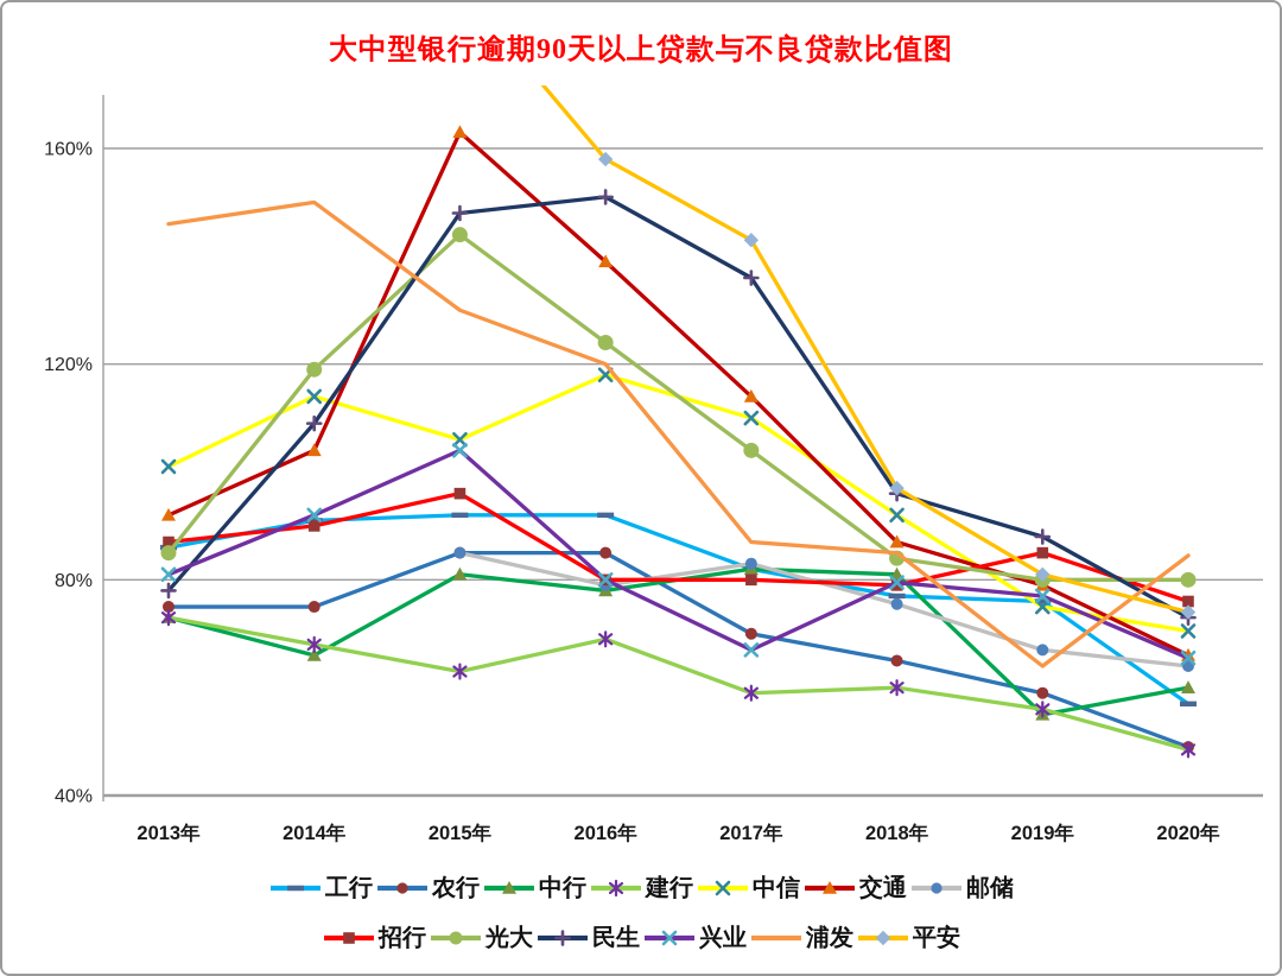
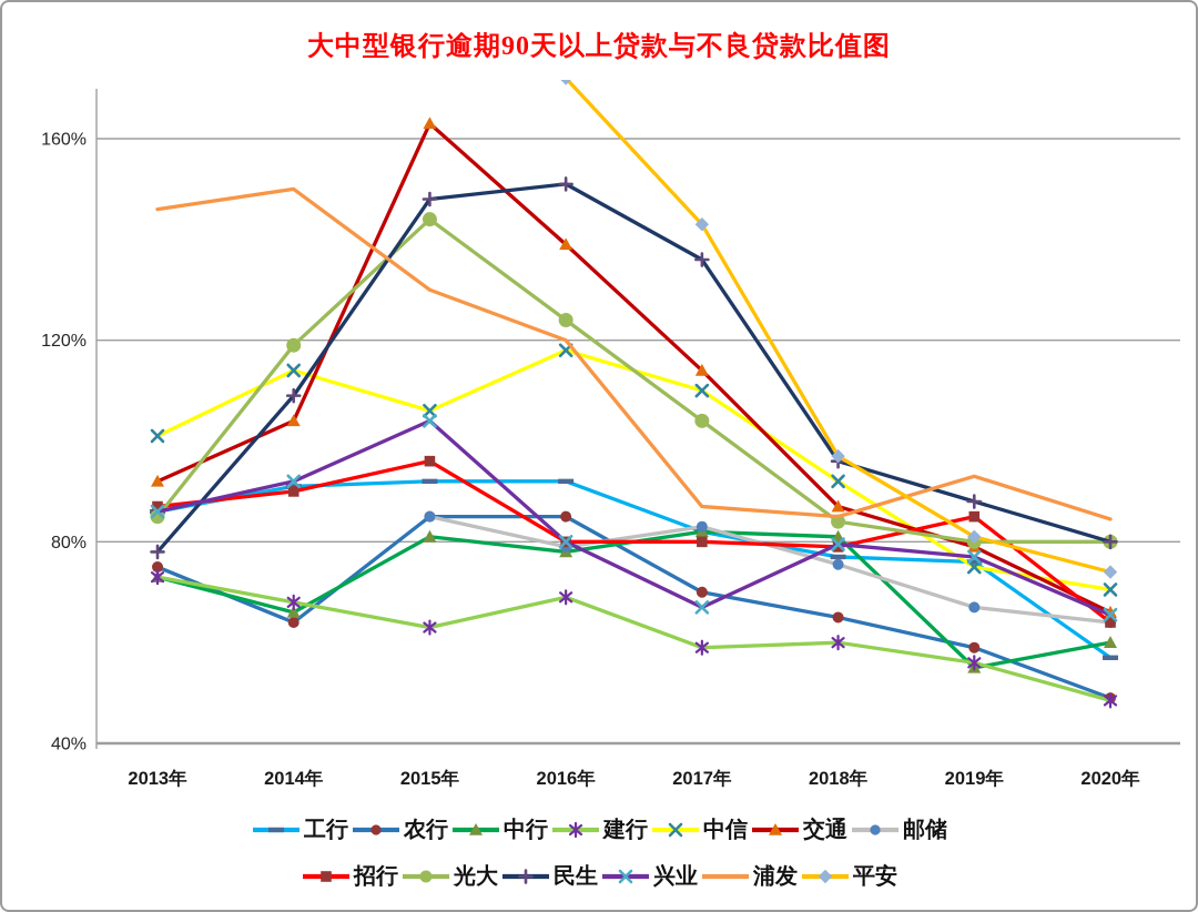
兴业/2013年: 81% -> 86%
农行/2014年: 75% -> 64%
平安/2016年: 158% -> 172%
浦发/2019年: 64% -> 93%
招行/2020年: 76% -> 64%
民生/2020年: 73% -> 80%
